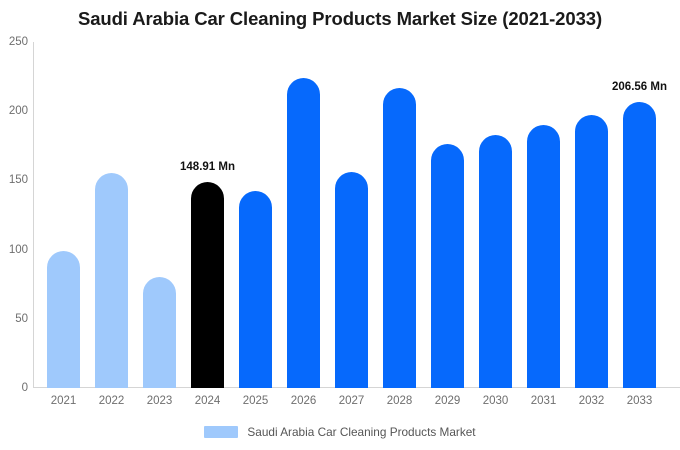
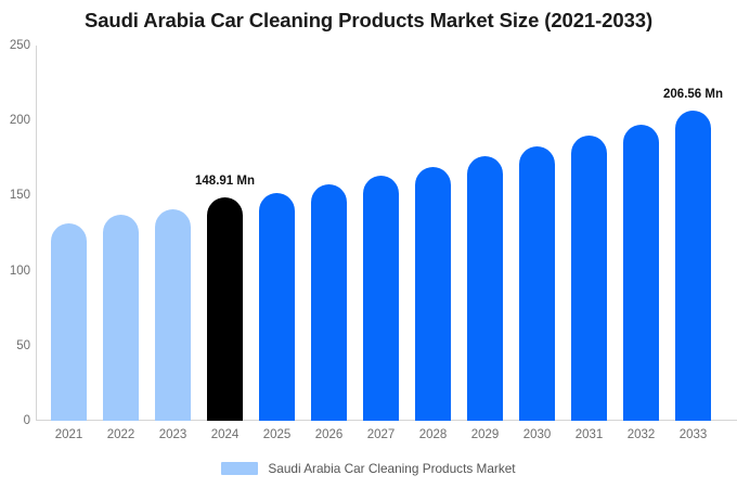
2021: 99 -> 132
2022: 155 -> 137
2023: 80 -> 141
2025: 142 -> 152
2026: 224 -> 158
2027: 156 -> 164
2028: 217 -> 169
